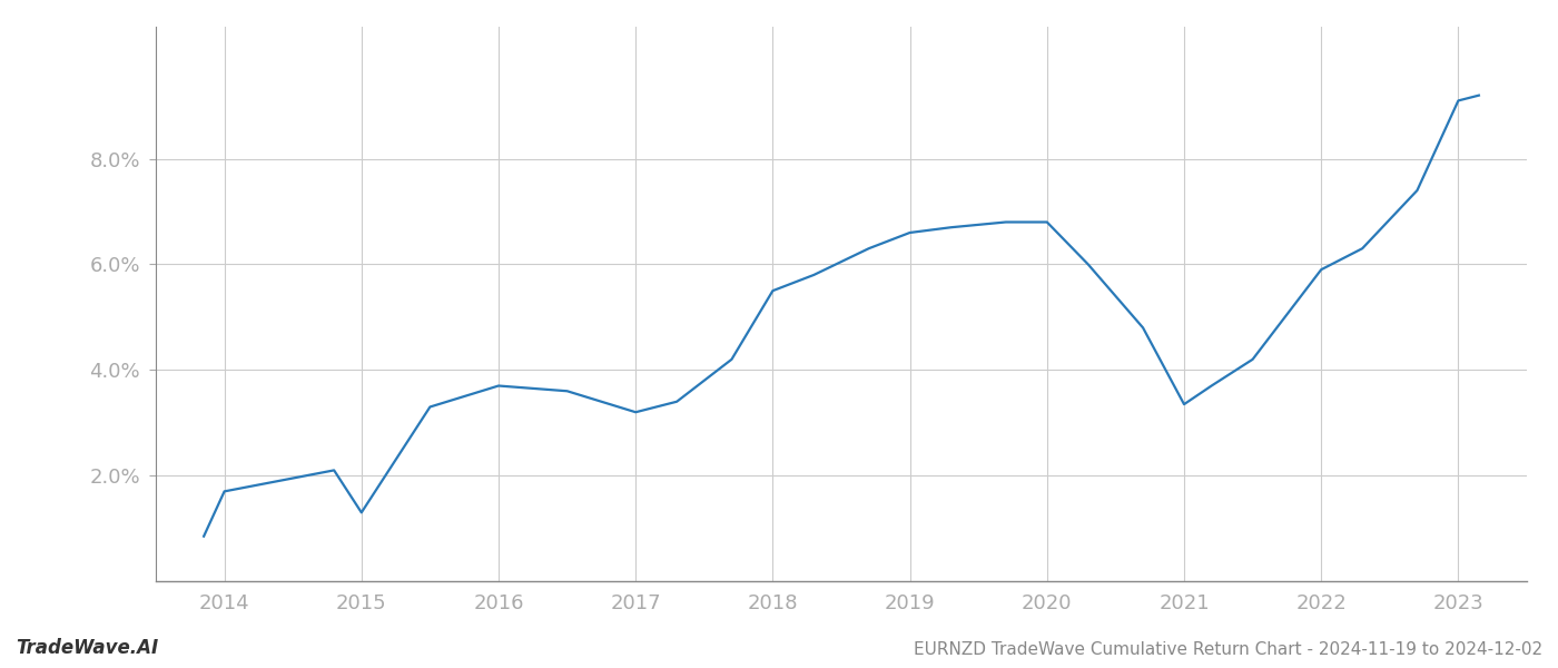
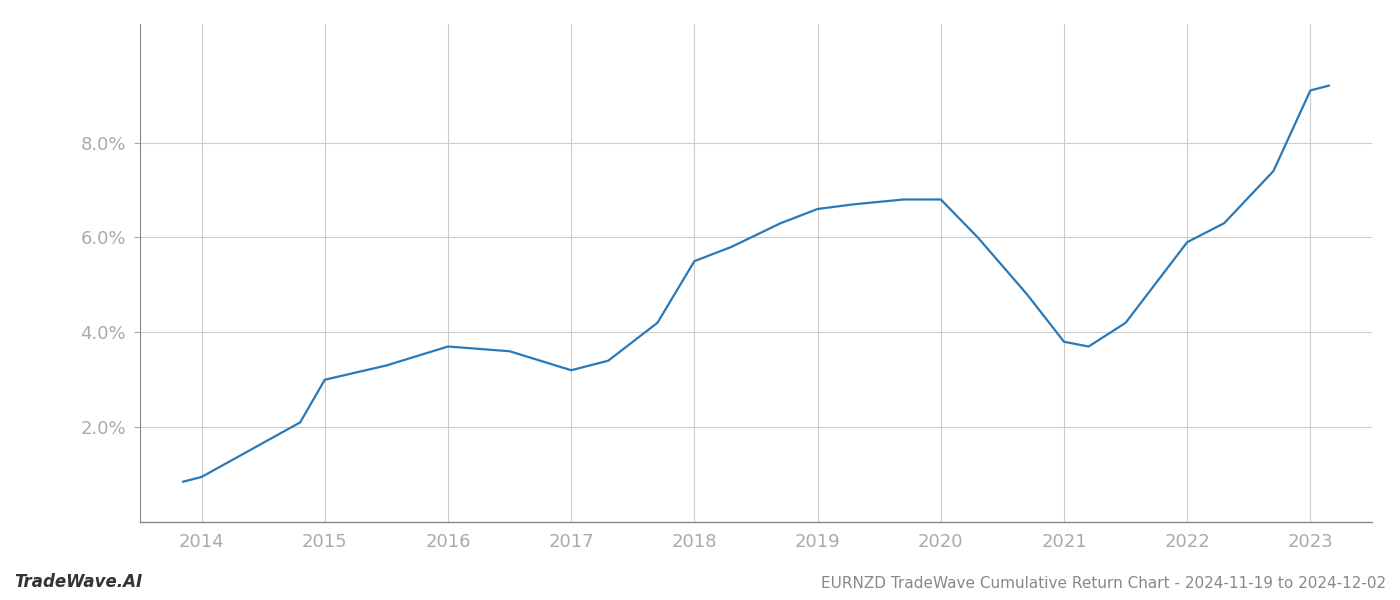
2014: 1.70% -> 0.95%
2015: 1.30% -> 3.00%
2021: 3.35% -> 3.80%
